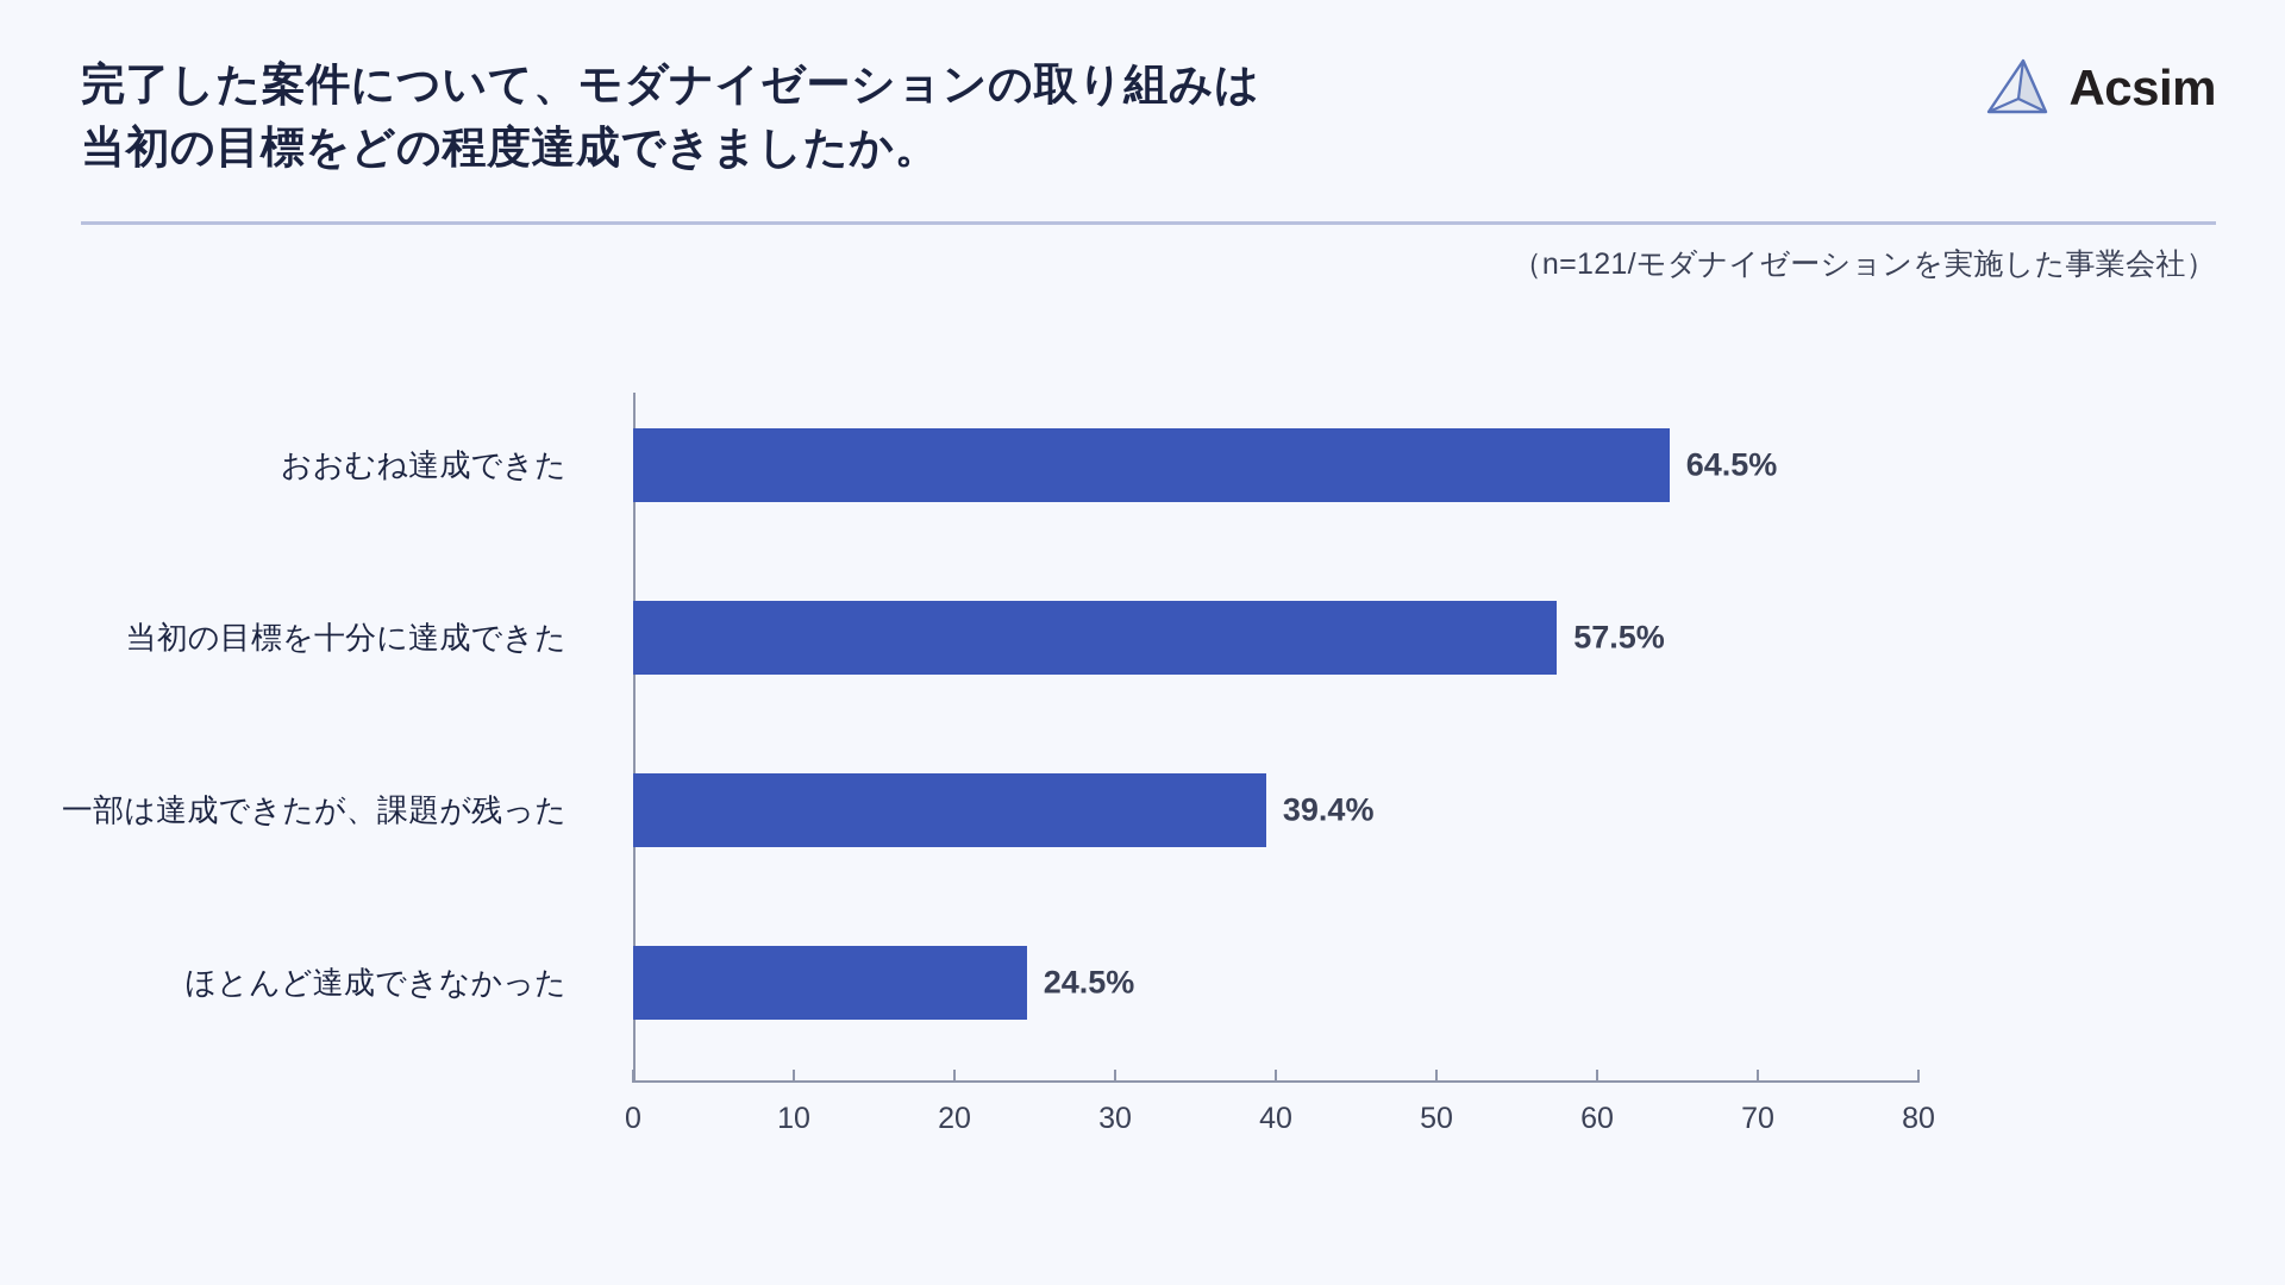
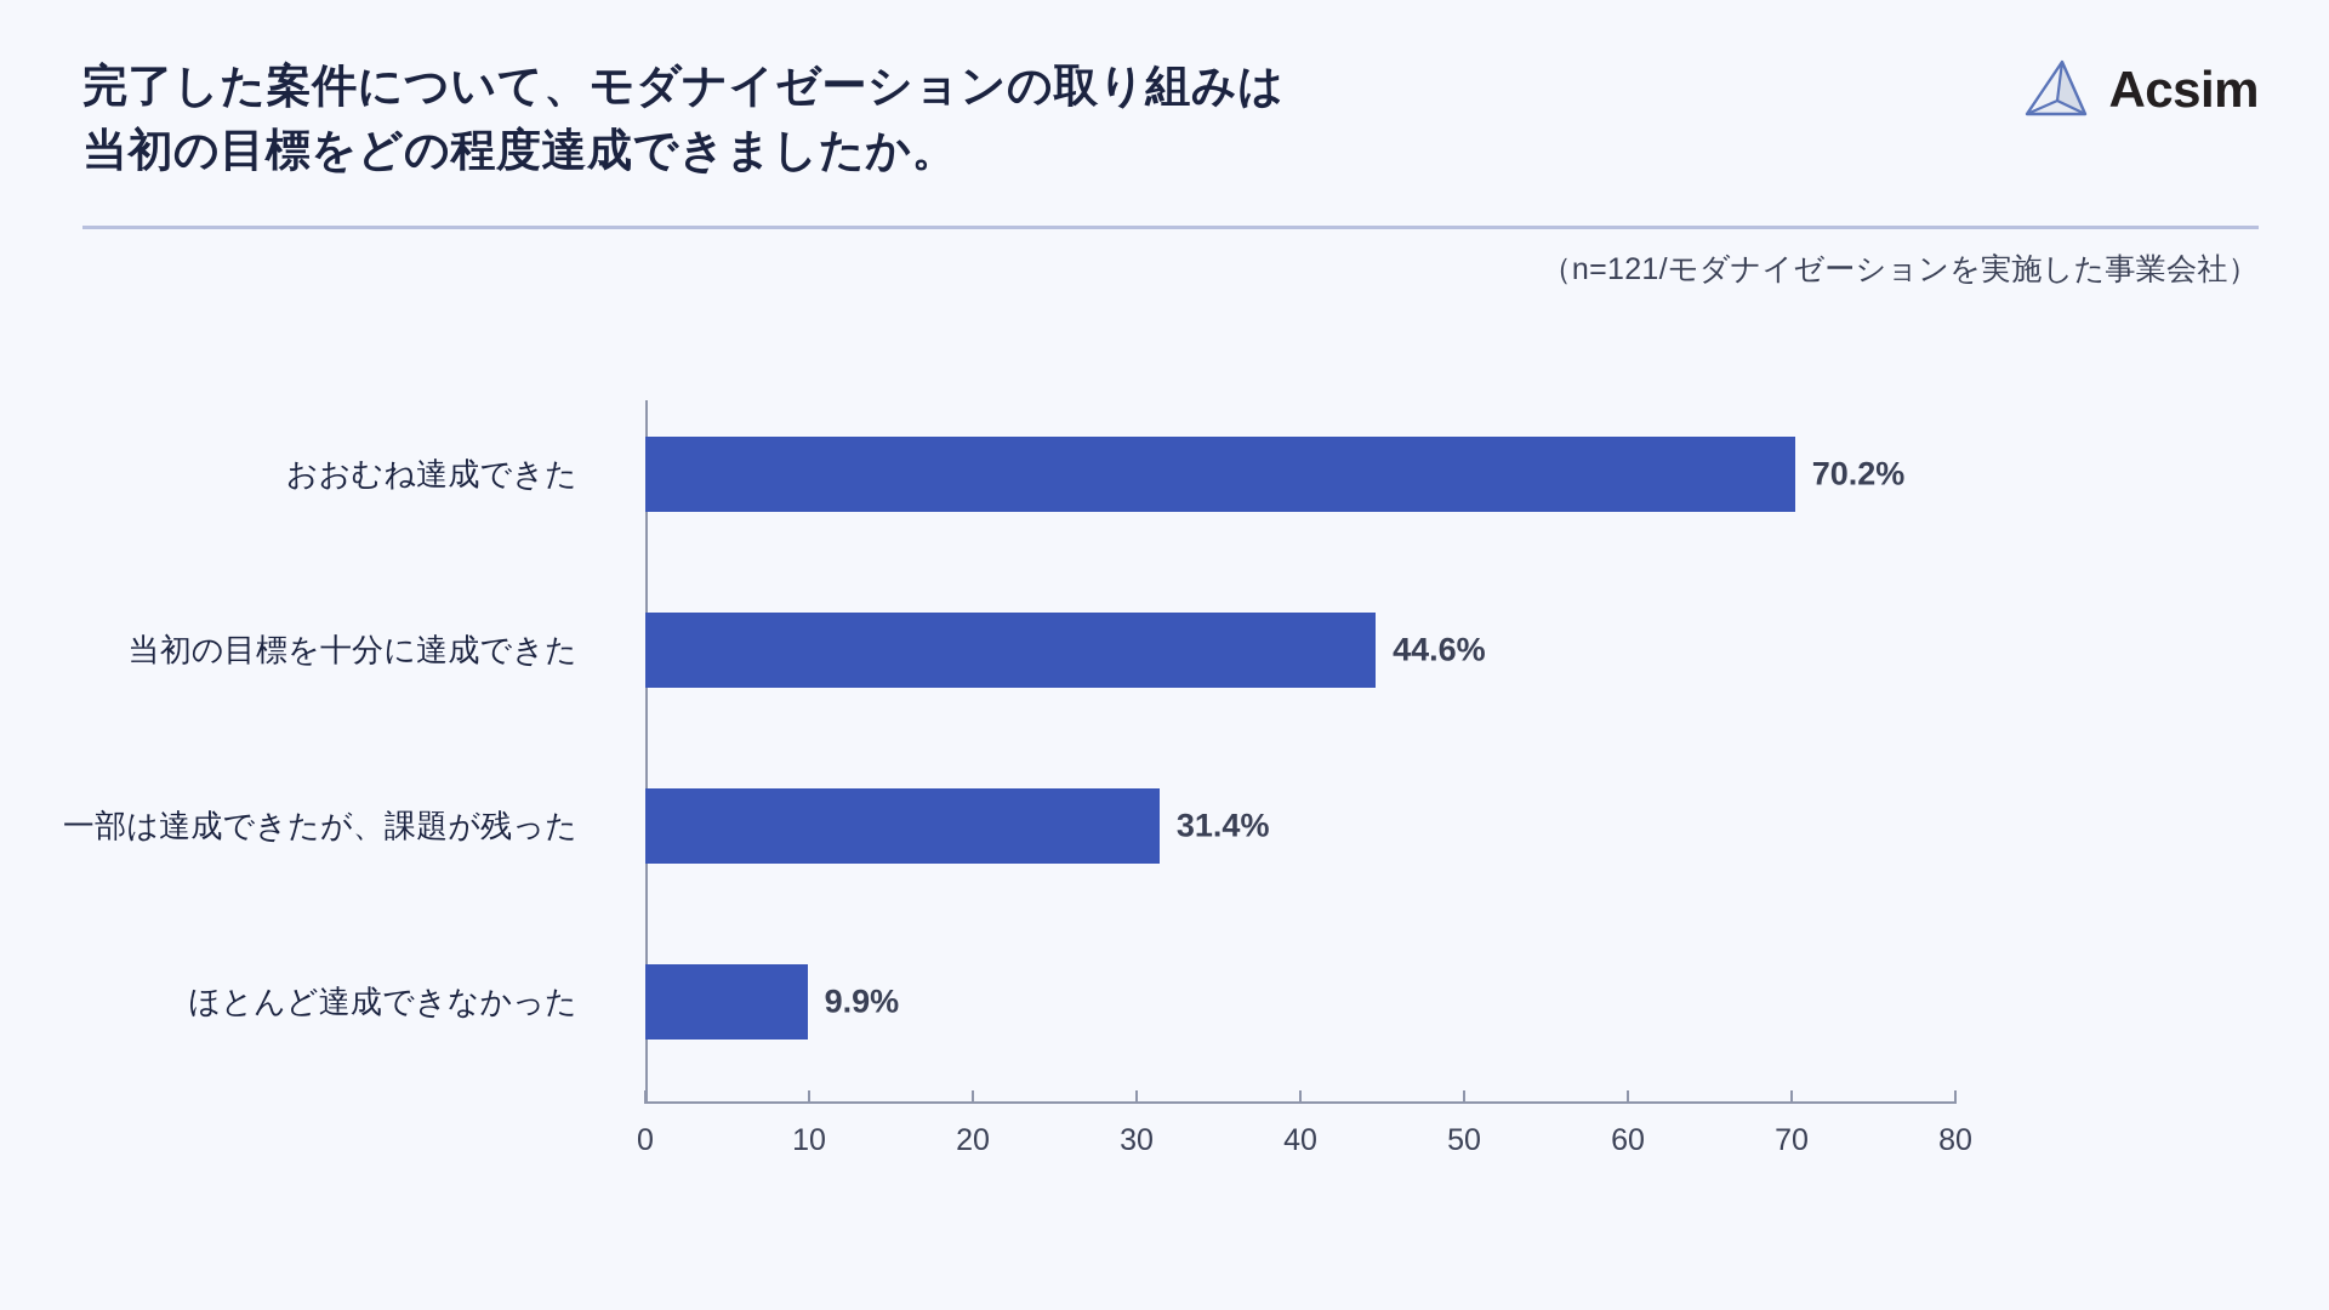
おおむね達成できた: 64.5% -> 70.2%
当初の目標を十分に達成できた: 57.5% -> 44.6%
一部は達成できたが、課題が残った: 39.4% -> 31.4%
ほとんど達成できなかった: 24.5% -> 9.9%
